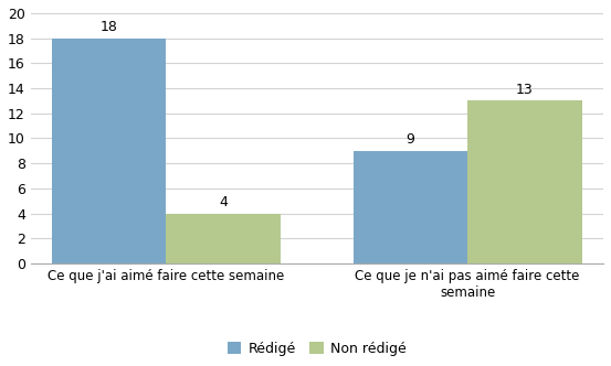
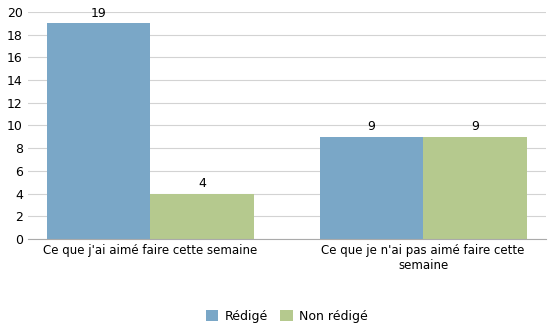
Rédigé/Ce que j'ai aimé faire cette semaine: 18 -> 19
Non rédigé/Ce que je n'ai pas aimé faire cette semaine: 13 -> 9
